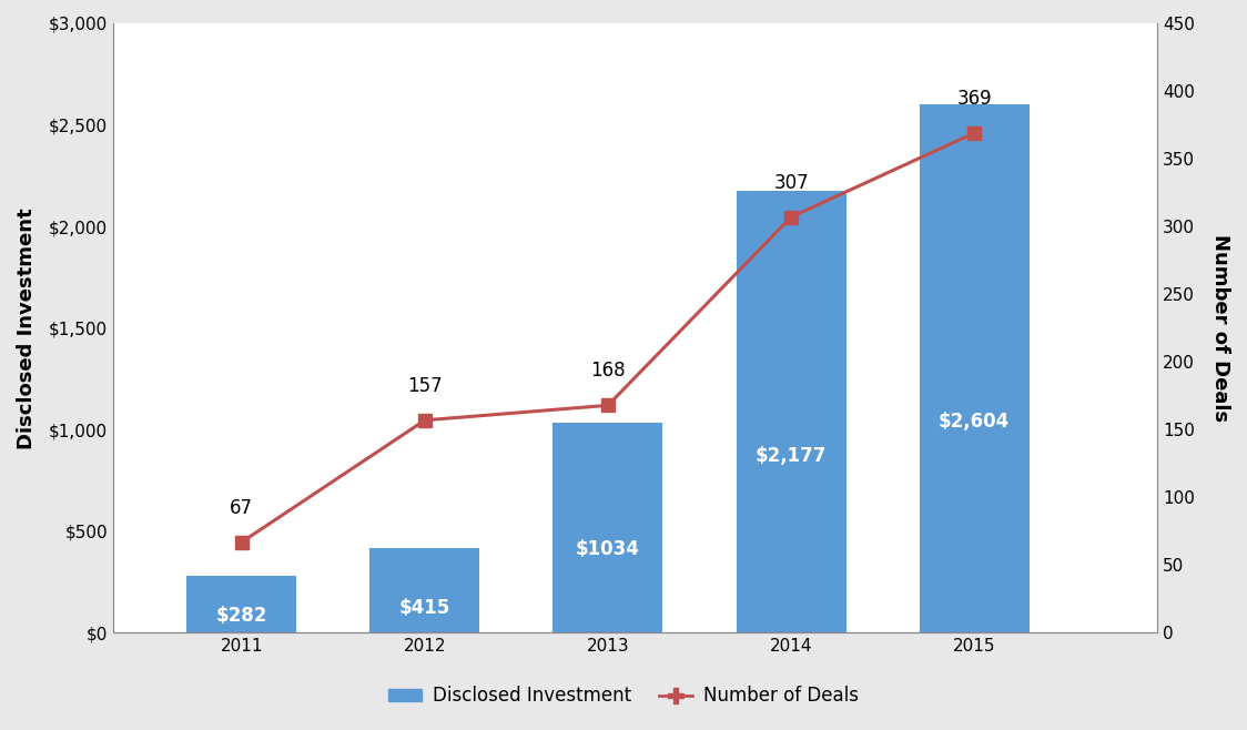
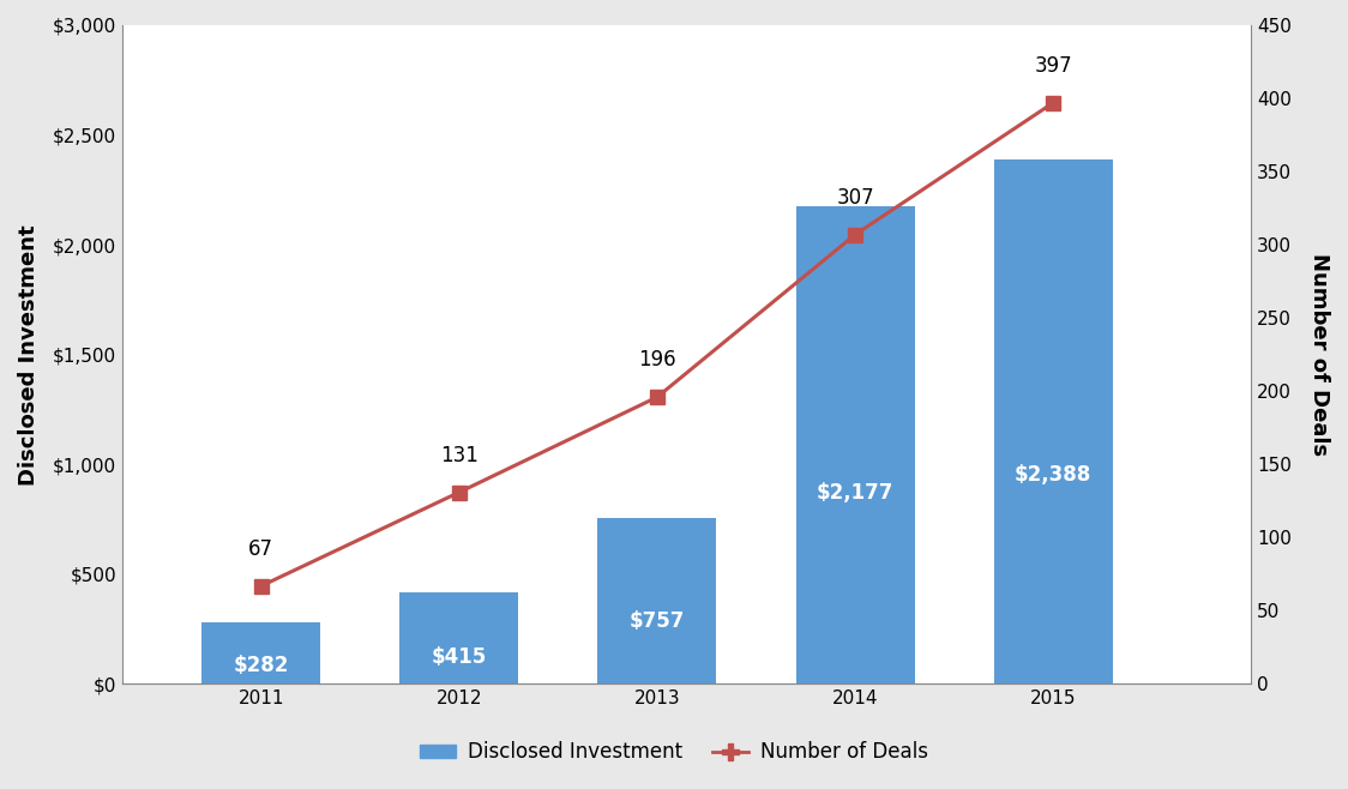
Number of Deals/2012: 157 -> 131
Disclosed Investment/2013: $1034 -> $757
Number of Deals/2013: 168 -> 196
Disclosed Investment/2015: $2,604 -> $2,388
Number of Deals/2015: 369 -> 397
